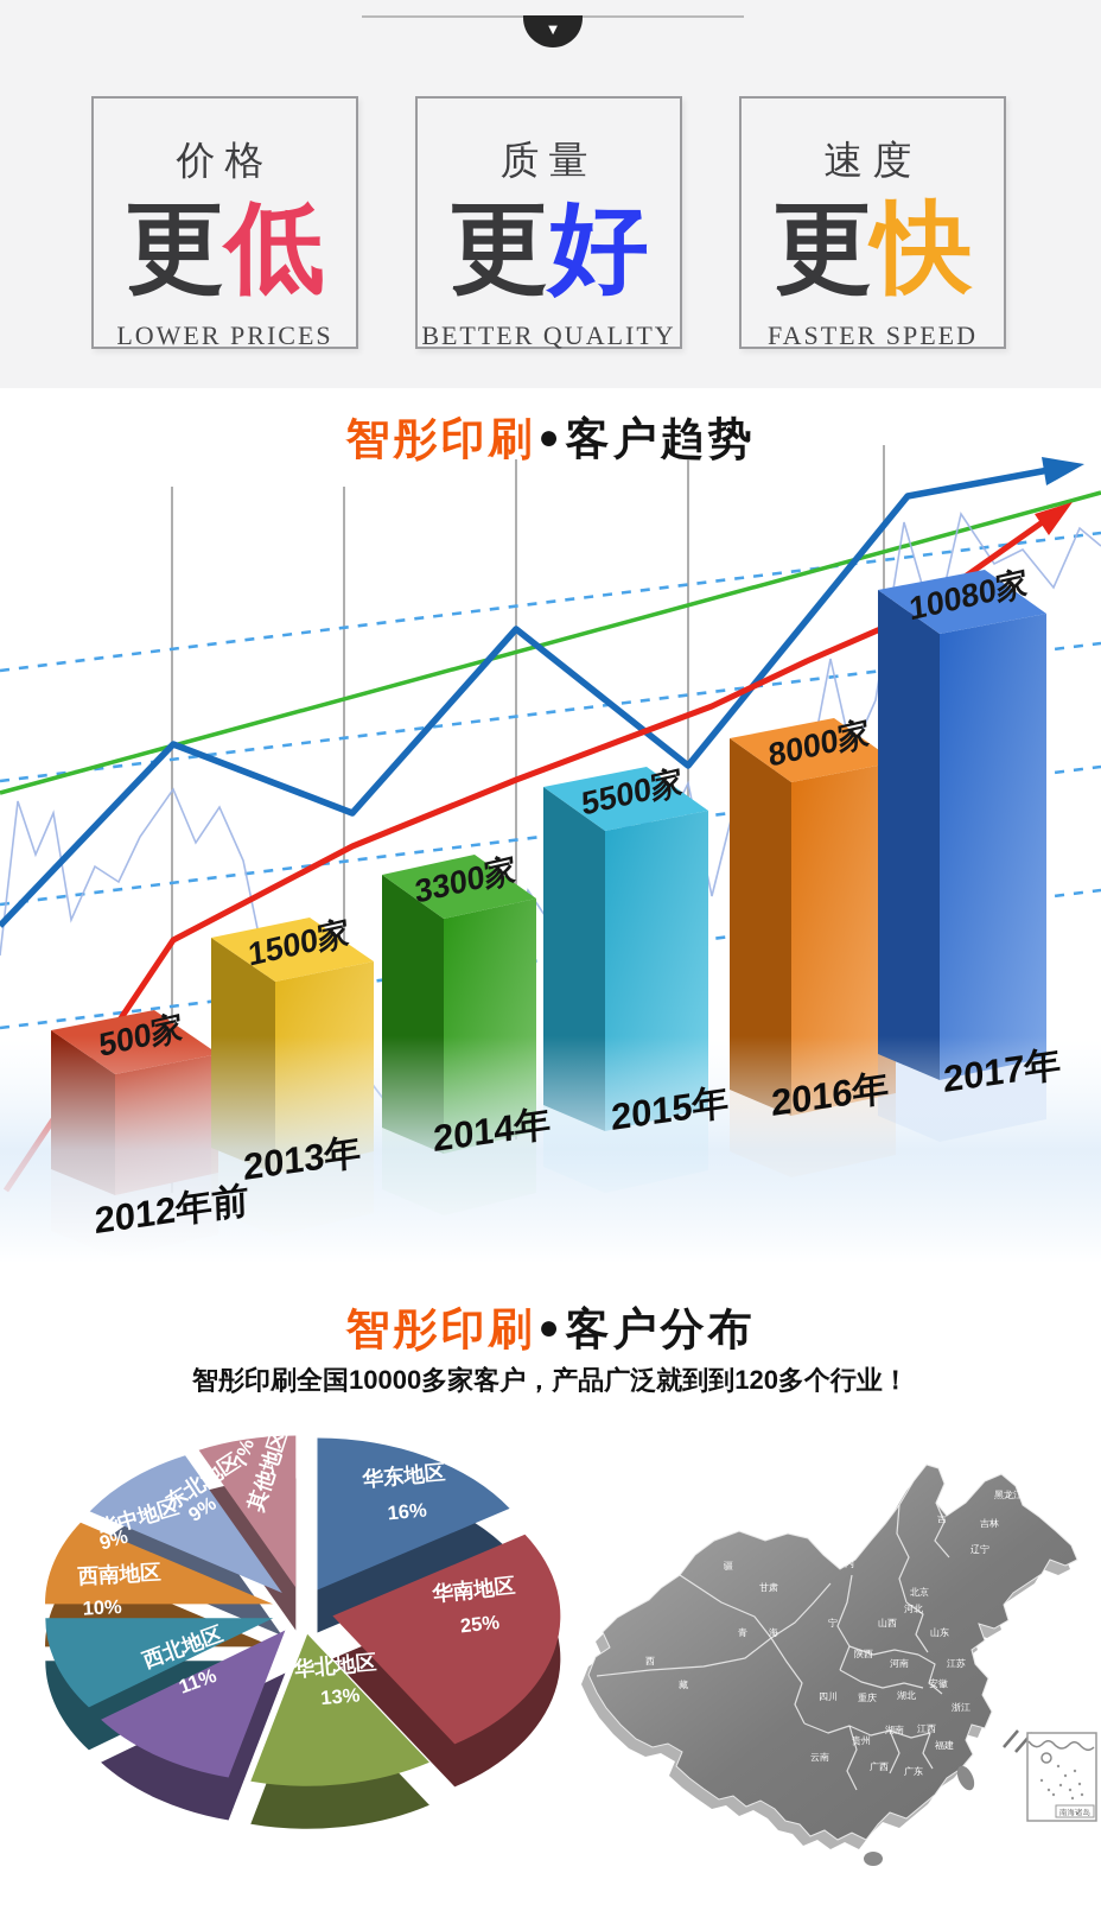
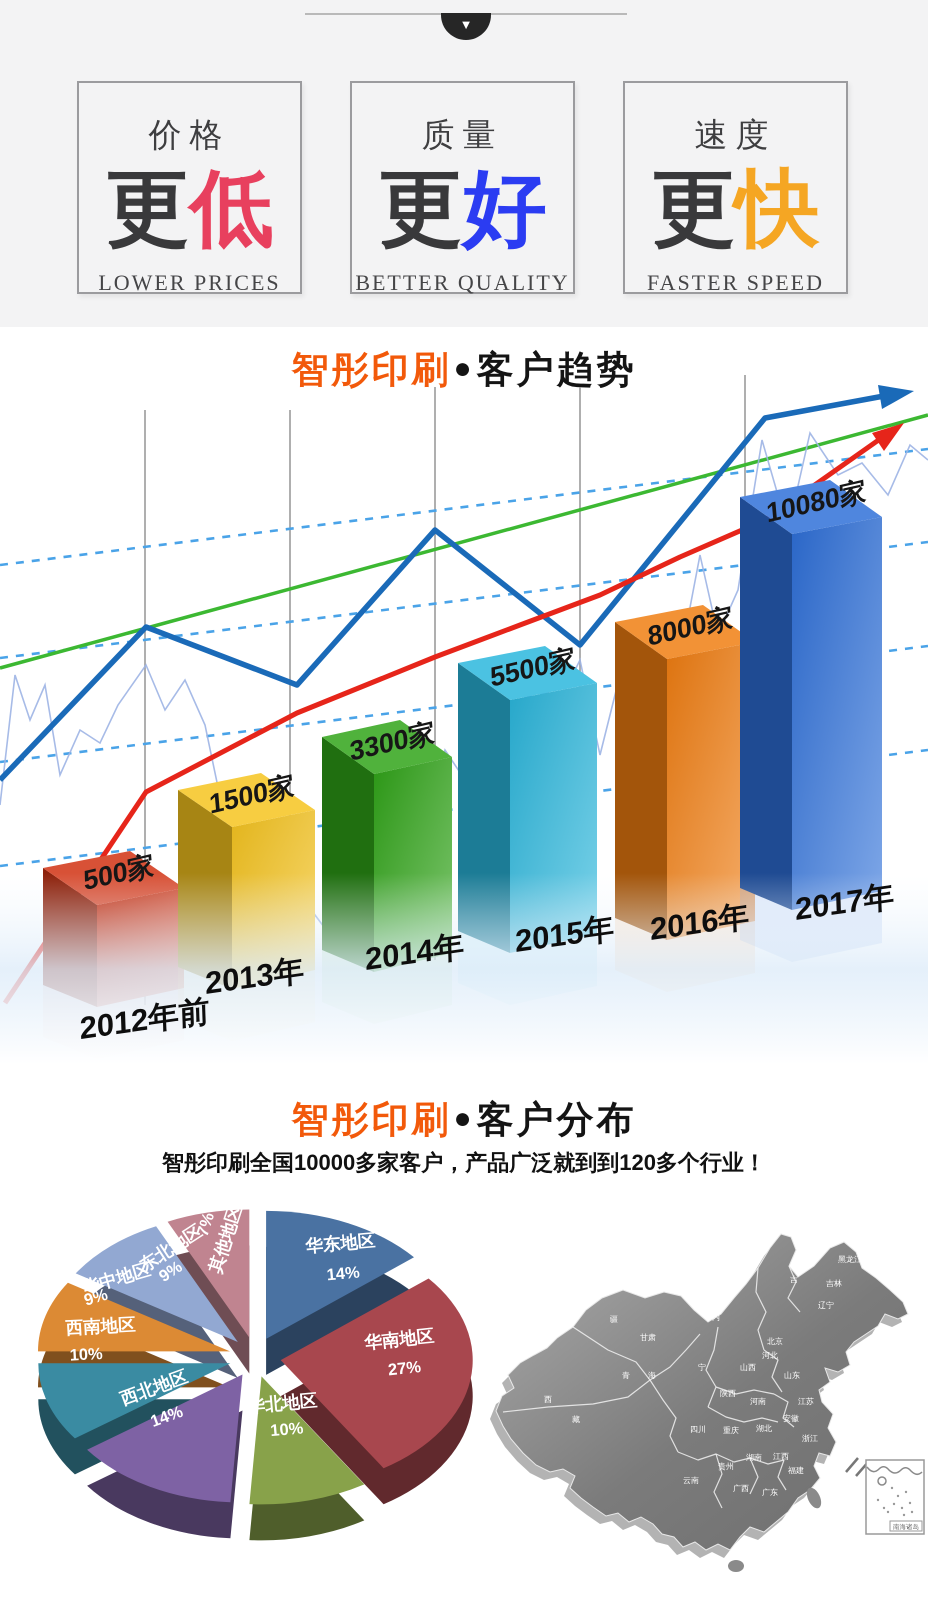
智彤印刷●客户分布/华东地区: 16% -> 14%
智彤印刷●客户分布/华南地区: 25% -> 27%
智彤印刷●客户分布/华北地区: 13% -> 10%
智彤印刷●客户分布/西北地区: 11% -> 14%
